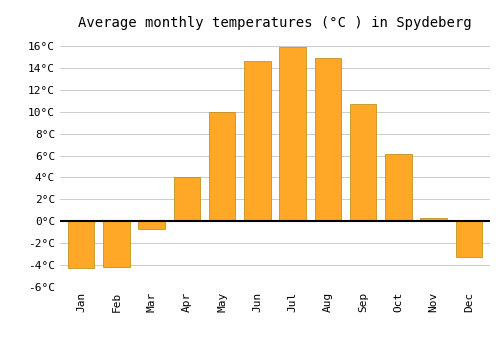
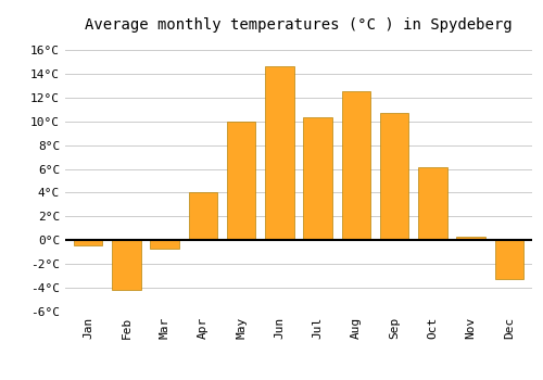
Jan: -4.3°C -> -0.4°C
Jul: 15.9°C -> 10.3°C
Aug: 14.9°C -> 12.5°C
